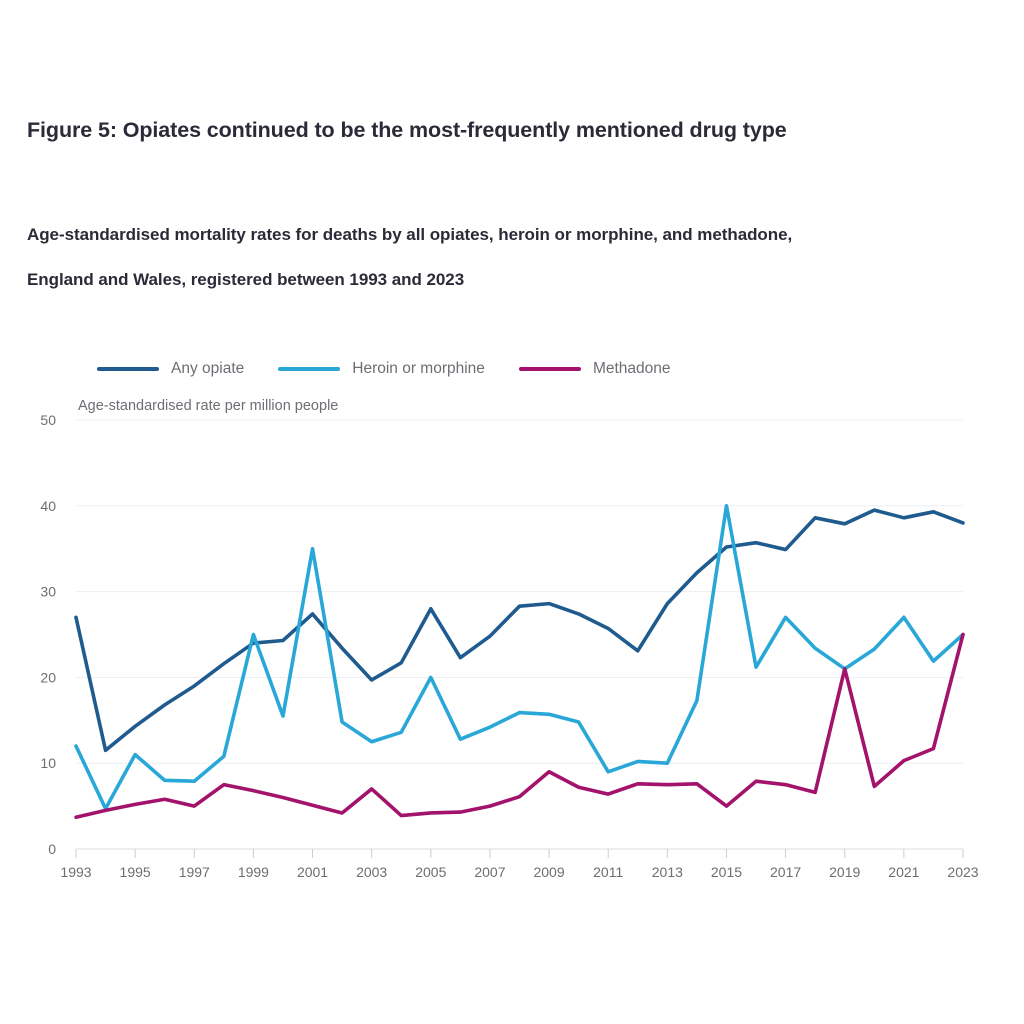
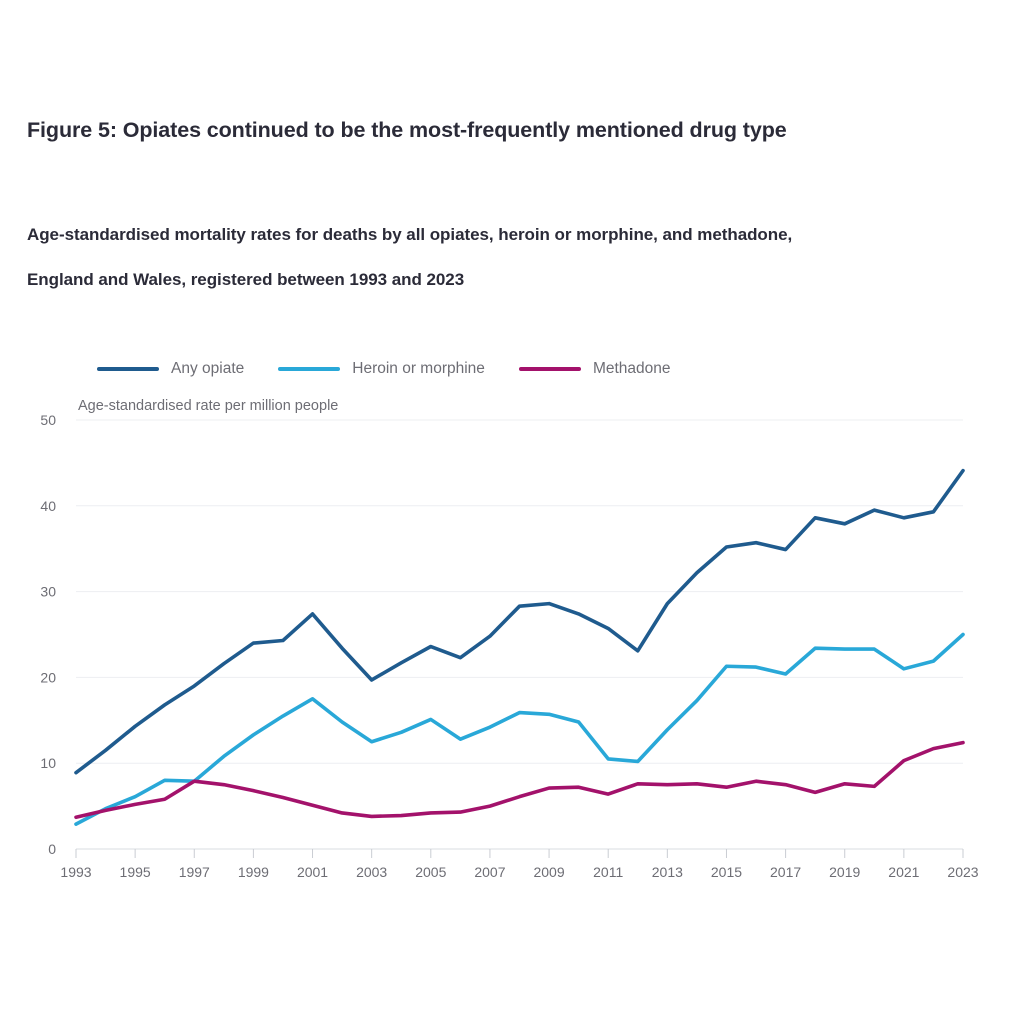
Any opiate/1993: 27 -> 9
Heroin or morphine/1993: 12 -> 3
Heroin or morphine/1995: 11 -> 6
Methadone/1997: 5 -> 8
Heroin or morphine/1999: 25 -> 13
Heroin or morphine/2001: 35 -> 18
Methadone/2003: 7 -> 4
Any opiate/2005: 28 -> 24
Heroin or morphine/2005: 20 -> 15
Methadone/2009: 9 -> 7
Heroin or morphine/2011: 9 -> 10
Heroin or morphine/2013: 10 -> 14
Heroin or morphine/2015: 40 -> 21
Methadone/2015: 5 -> 7
Heroin or morphine/2017: 27 -> 20
Heroin or morphine/2019: 21 -> 23
Methadone/2019: 21 -> 8
Heroin or morphine/2021: 27 -> 21
Any opiate/2023: 38 -> 44
Methadone/2023: 25 -> 12
